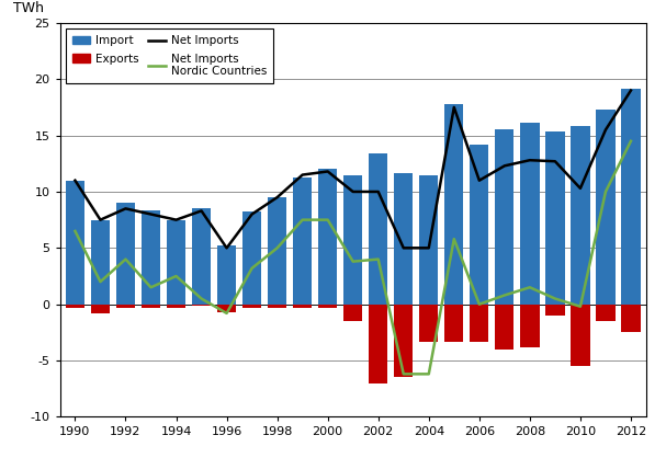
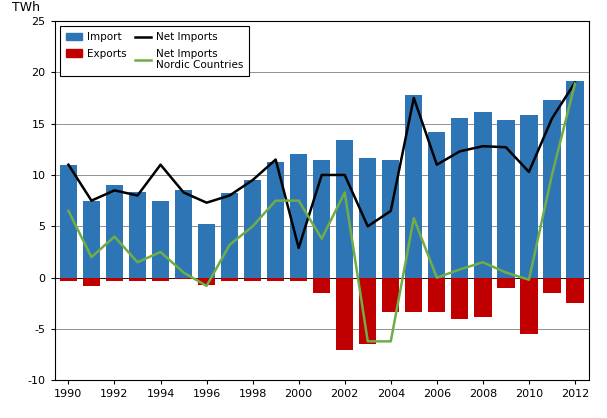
Net Imports/1994: 7.5 -> 11.0
Net Imports/1996: 5.0 -> 7.3
Net Imports/2000: 11.8 -> 2.9
Net Imports Nordic Countries/2002: 4.0 -> 8.3
Net Imports/2004: 5.0 -> 6.5
Net Imports Nordic Countries/2012: 14.5 -> 18.9
